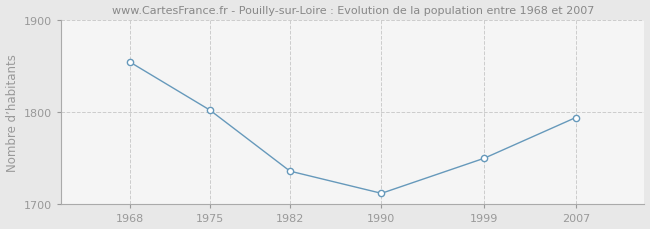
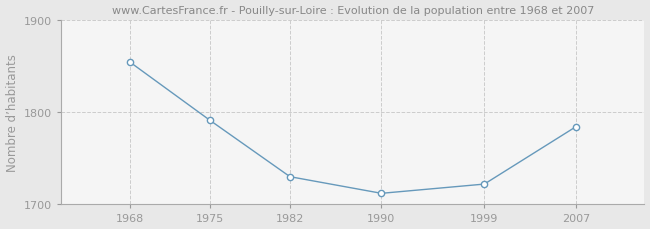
1975: 1802 -> 1791
1982: 1736 -> 1730
1999: 1750 -> 1722
2007: 1794 -> 1784
